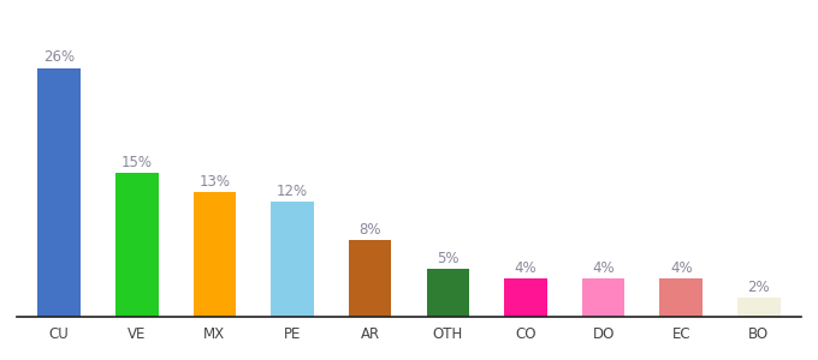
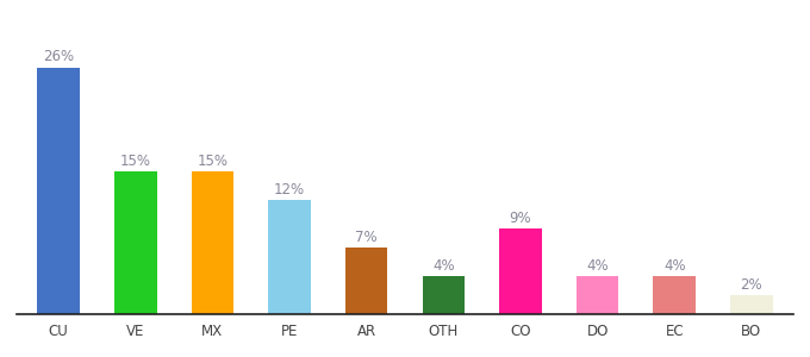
MX: 13% -> 15%
AR: 8% -> 7%
OTH: 5% -> 4%
CO: 4% -> 9%
